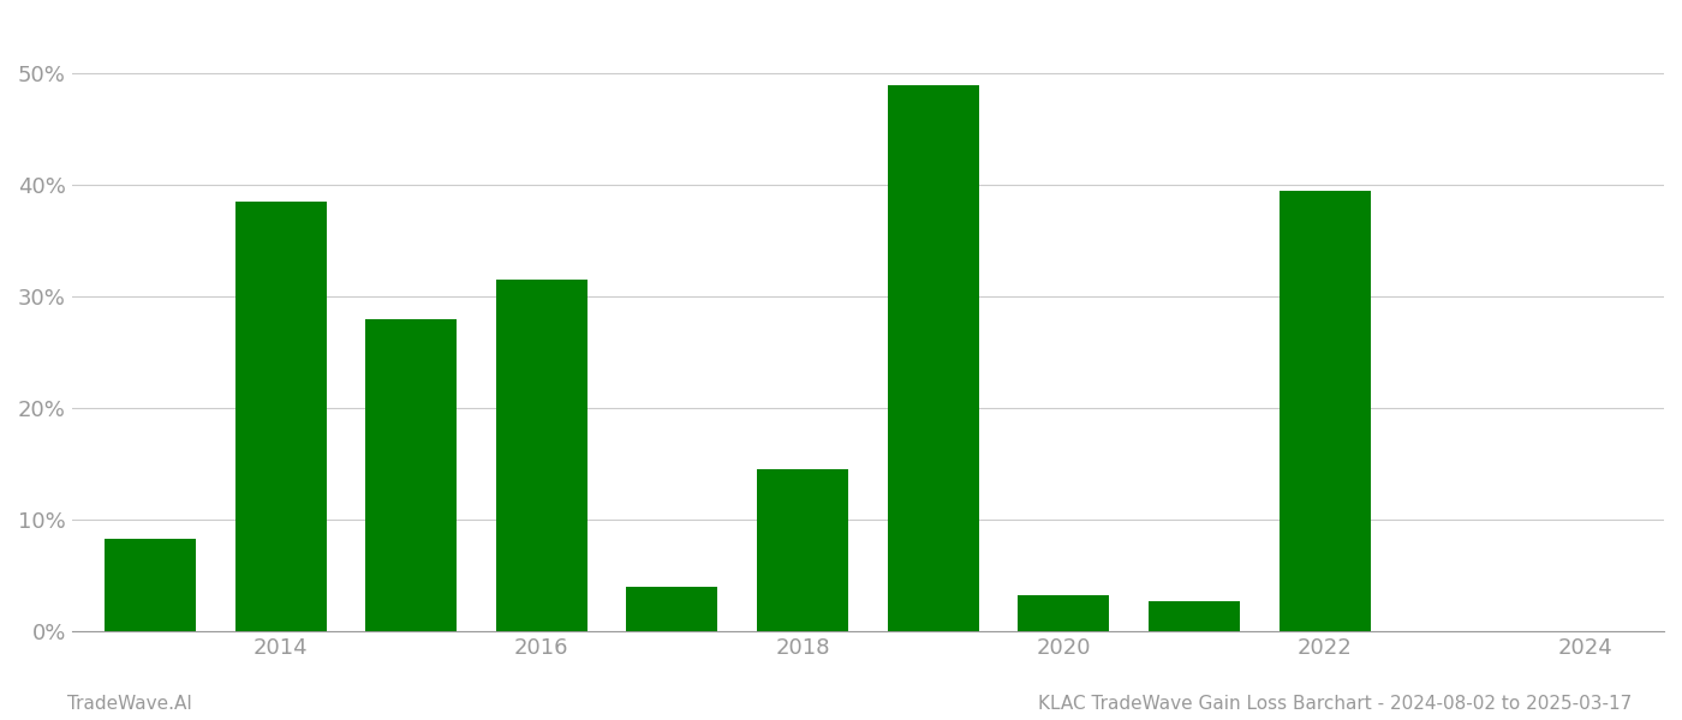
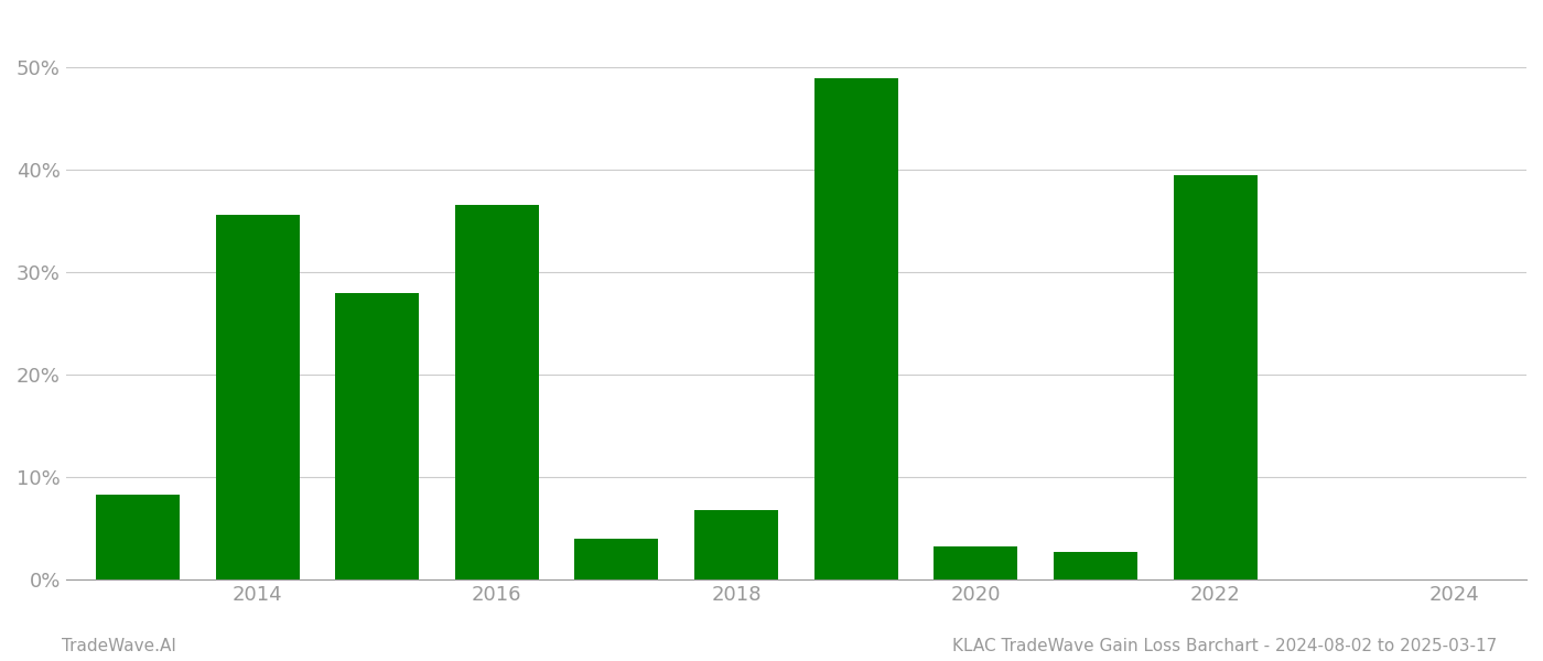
2014: 38.5% -> 35.6%
2016: 31.5% -> 36.6%
2018: 14.5% -> 6.8%
